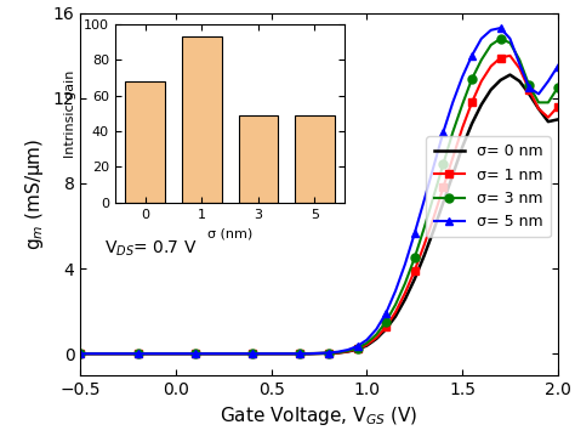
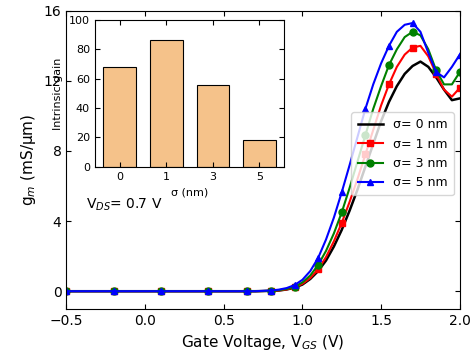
1: 93 -> 86
3: 49 -> 56
5: 49 -> 18
